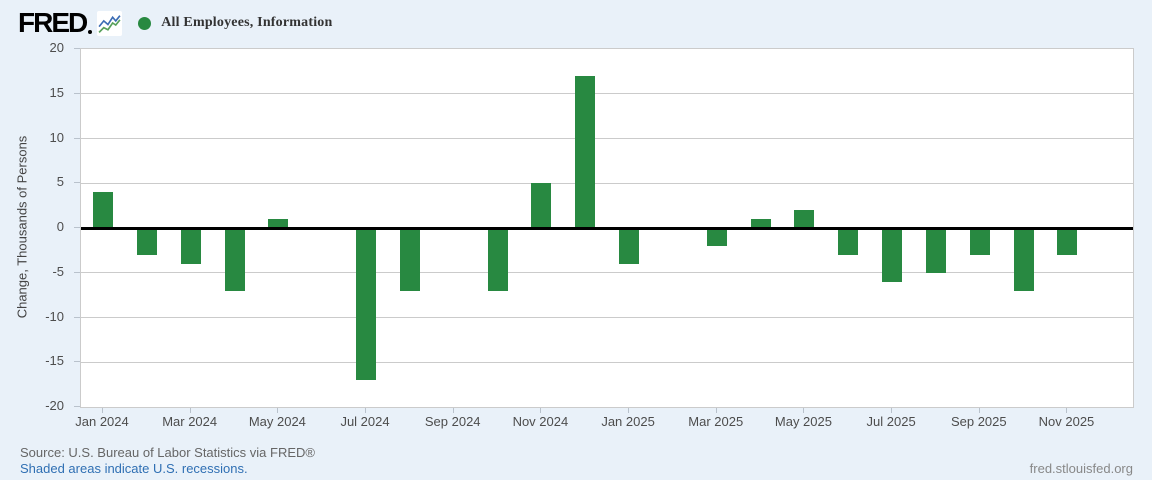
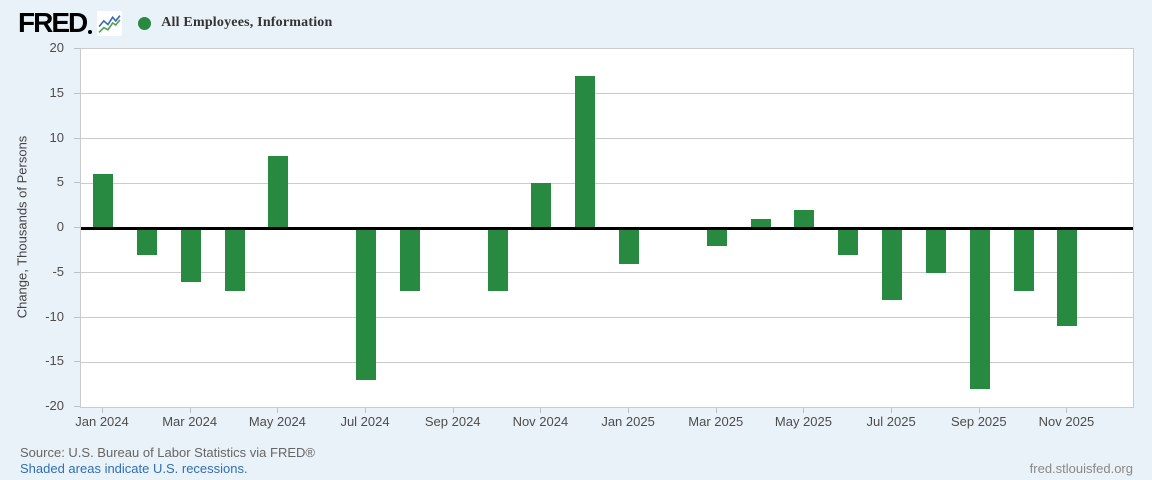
Jan 2024: 4 -> 6
Mar 2024: -4 -> -6
May 2024: 1 -> 8
Jul 2025: -6 -> -8
Sep 2025: -3 -> -18
Nov 2025: -3 -> -11
